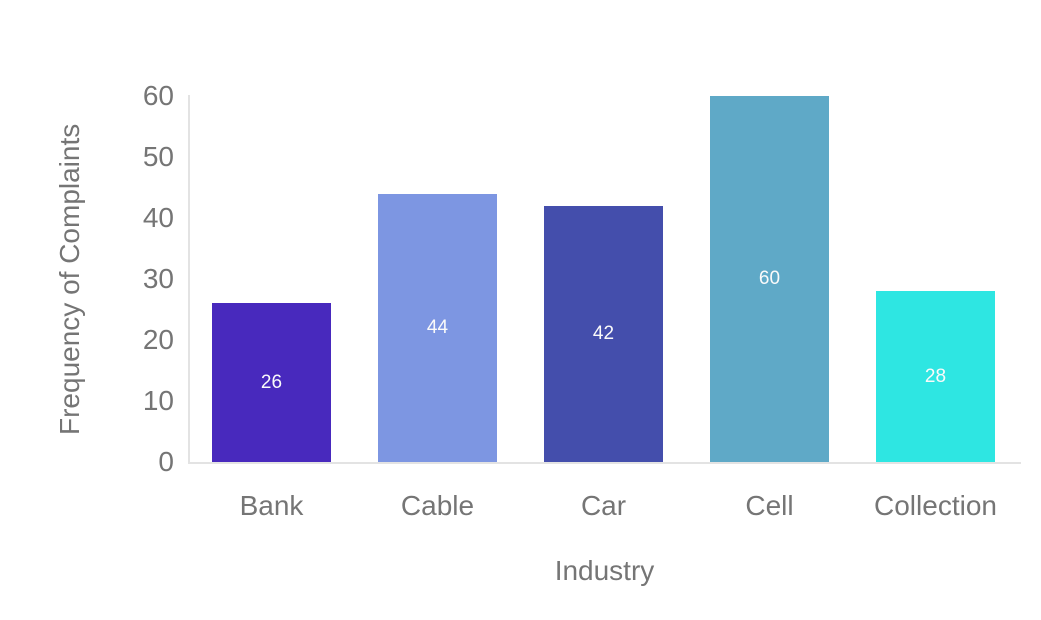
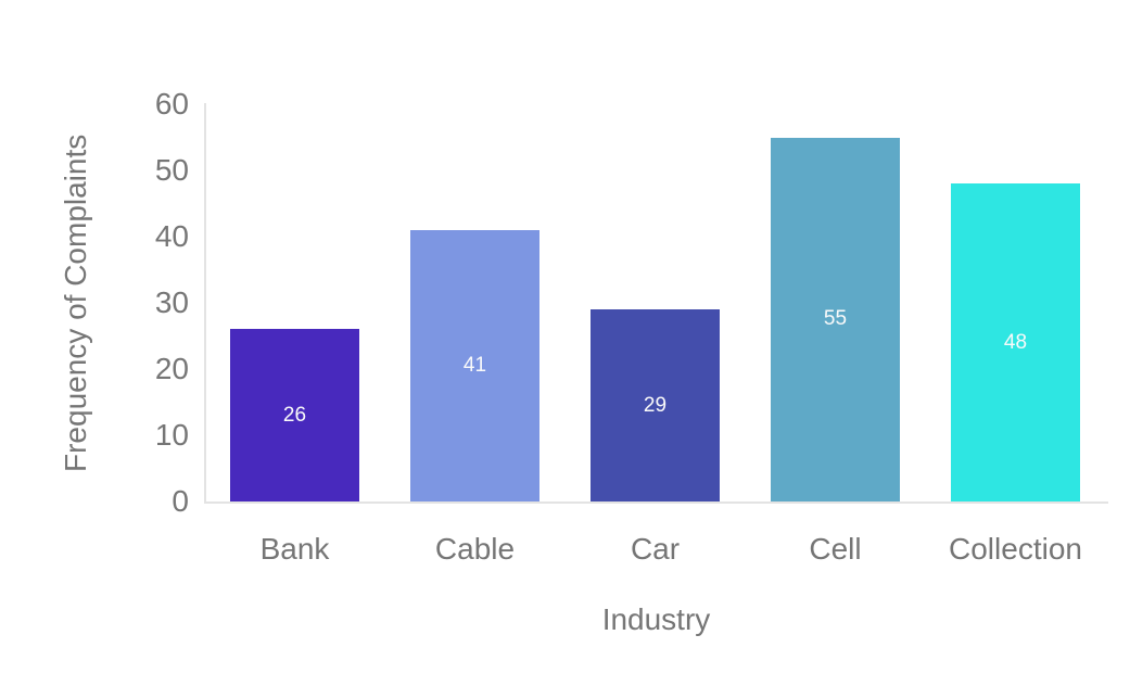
Cable: 44 -> 41
Car: 42 -> 29
Cell: 60 -> 55
Collection: 28 -> 48
